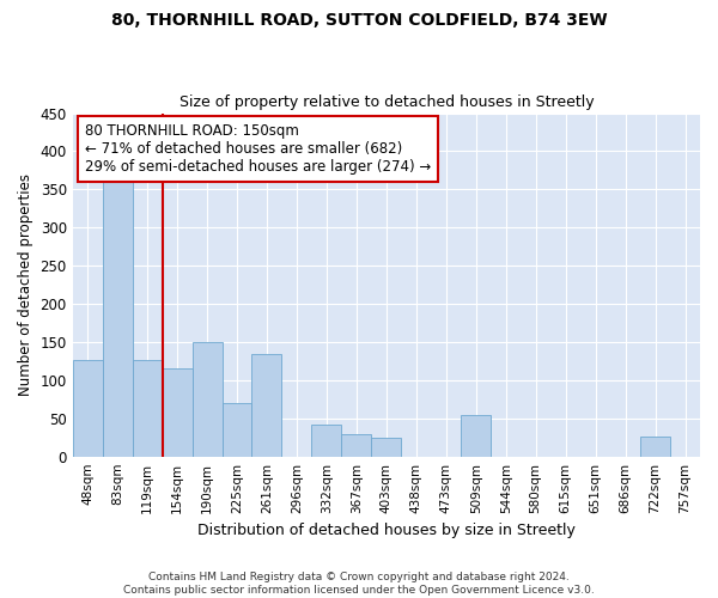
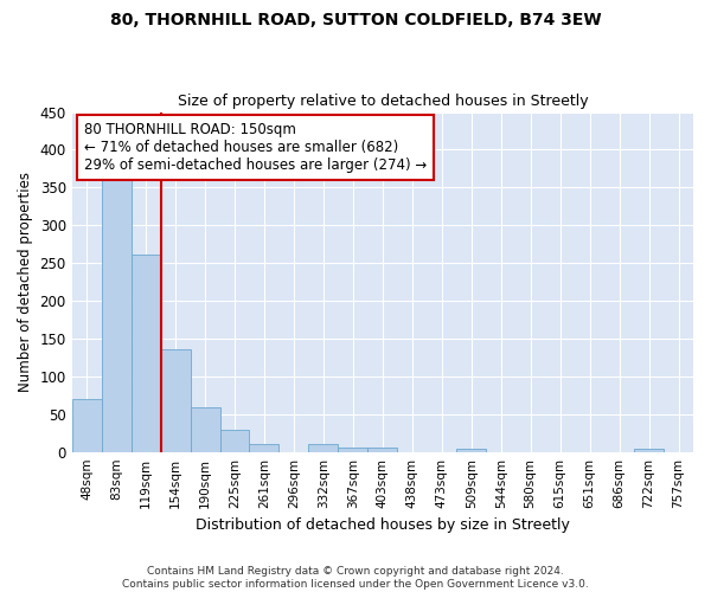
48sqm: 126 -> 70
119sqm: 126 -> 262
154sqm: 116 -> 136
190sqm: 150 -> 59
225sqm: 70 -> 30
261sqm: 134 -> 10
332sqm: 42 -> 10
367sqm: 30 -> 5
403sqm: 24 -> 5
509sqm: 54 -> 4
722sqm: 26 -> 4
